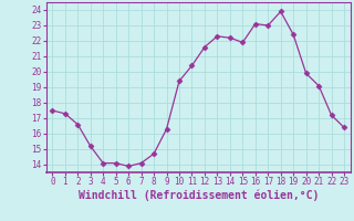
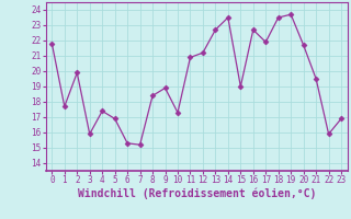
0: 17.5 -> 21.8
1: 17.3 -> 17.7
2: 16.6 -> 19.9
3: 15.2 -> 15.9
4: 14.1 -> 17.4
5: 14.1 -> 16.9
6: 13.9 -> 15.3
7: 14.1 -> 15.2
8: 14.7 -> 18.4
9: 16.3 -> 18.9
10: 19.4 -> 17.3
11: 20.4 -> 20.9
12: 21.6 -> 21.2
13: 22.3 -> 22.7
14: 22.2 -> 23.5
15: 21.9 -> 19.0
16: 23.1 -> 22.7
17: 23.0 -> 21.9
18: 23.9 -> 23.5
19: 22.4 -> 23.7
20: 19.9 -> 21.7
21: 19.1 -> 19.5
22: 17.2 -> 15.9
23: 16.4 -> 16.9
